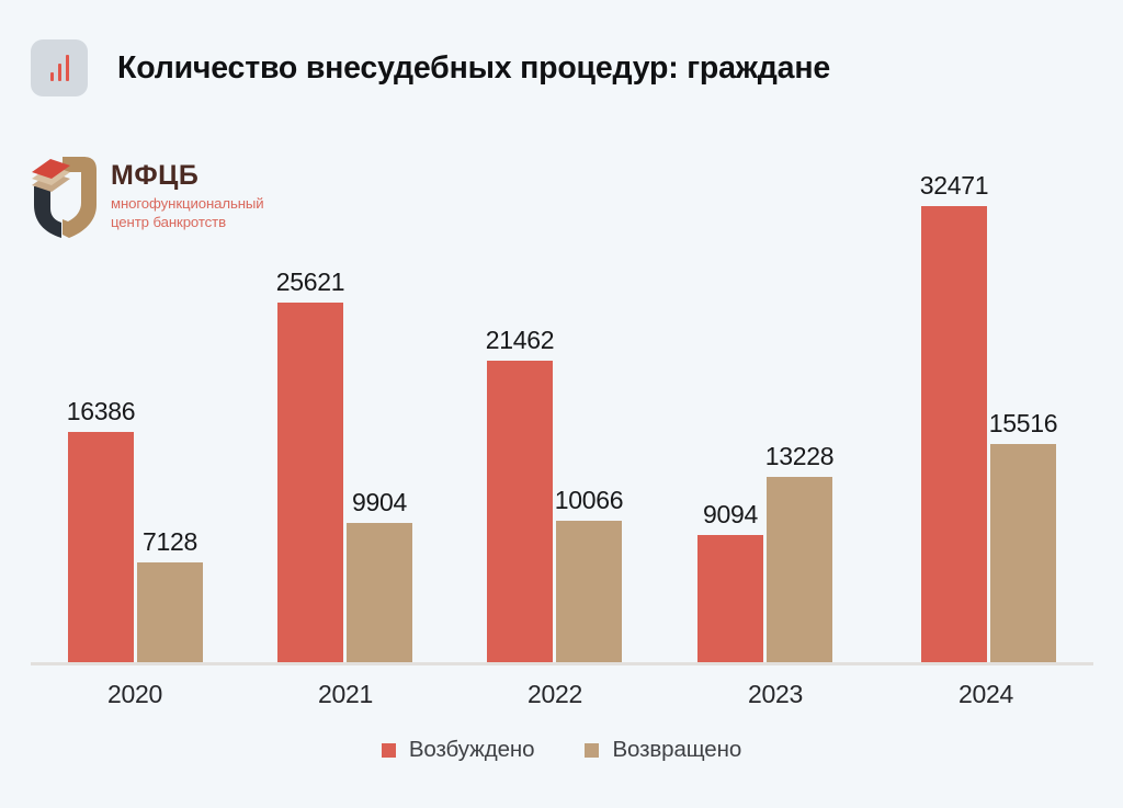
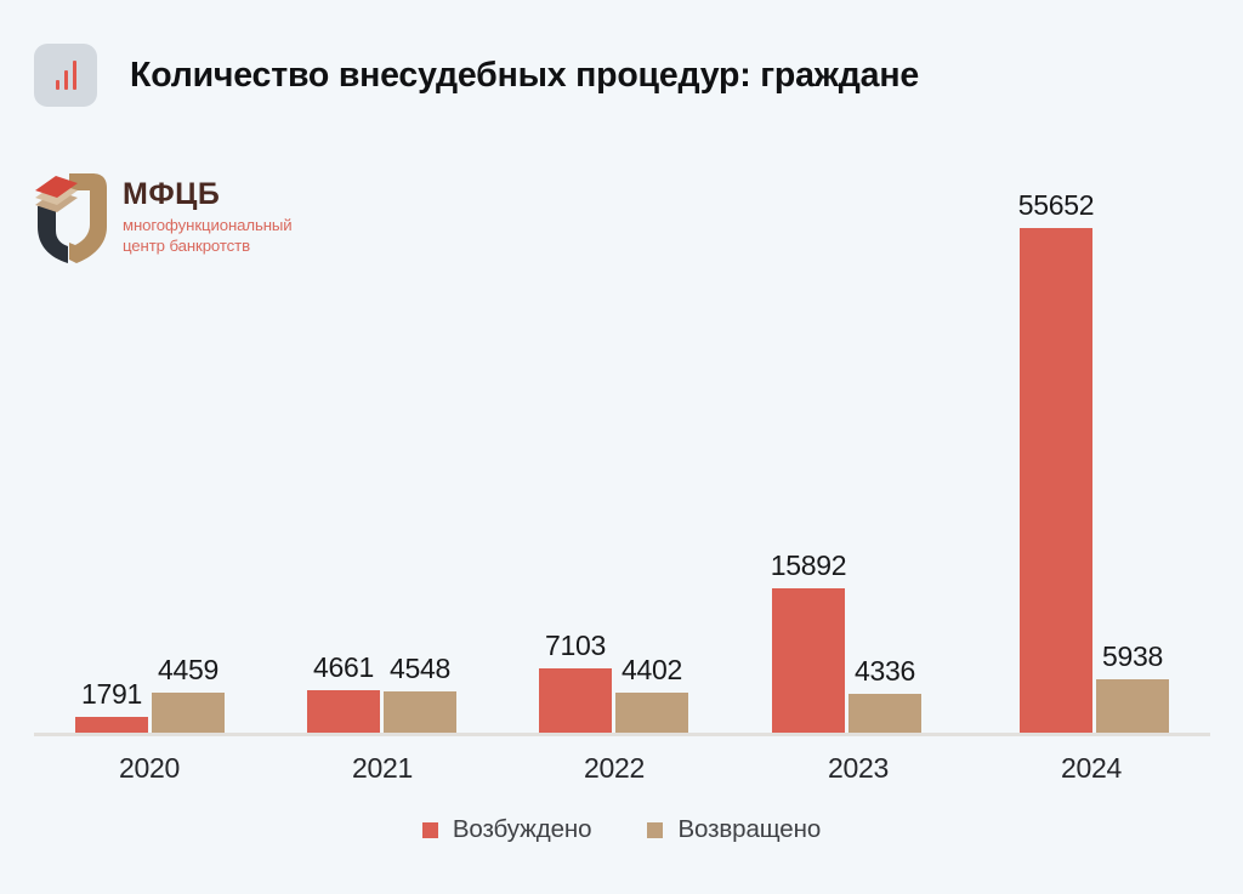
Возбуждено/2020: 16386 -> 1791
Возвращено/2020: 7128 -> 4459
Возбуждено/2021: 25621 -> 4661
Возвращено/2021: 9904 -> 4548
Возбуждено/2022: 21462 -> 7103
Возвращено/2022: 10066 -> 4402
Возбуждено/2023: 9094 -> 15892
Возвращено/2023: 13228 -> 4336
Возбуждено/2024: 32471 -> 55652
Возвращено/2024: 15516 -> 5938
